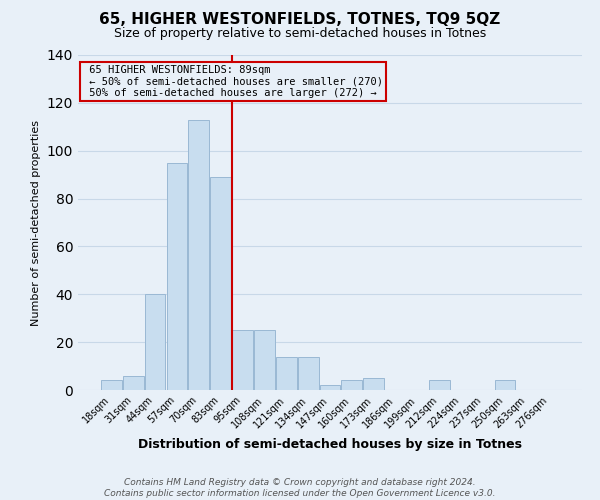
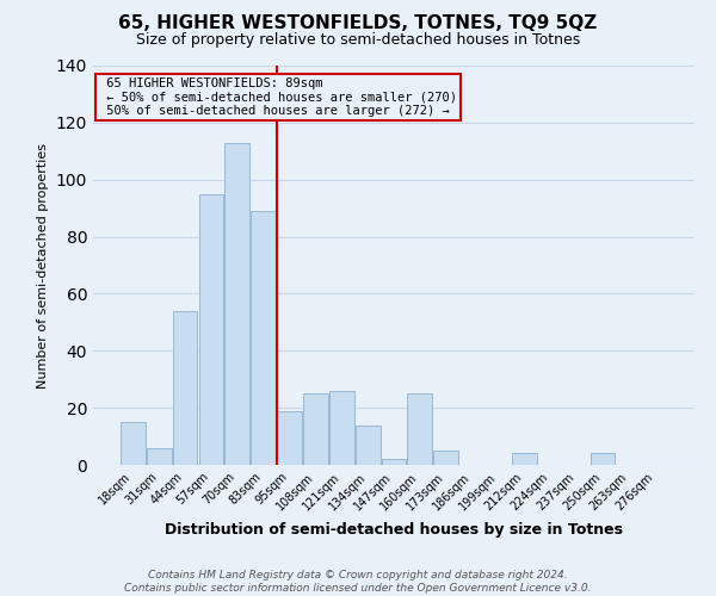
18sqm: 4 -> 15
44sqm: 40 -> 54
95sqm: 25 -> 19
121sqm: 14 -> 26
160sqm: 4 -> 25
